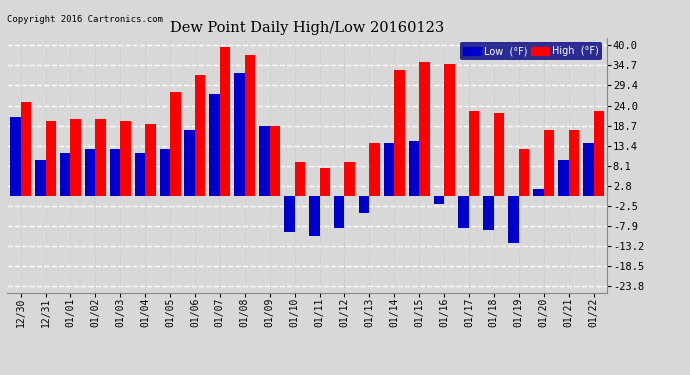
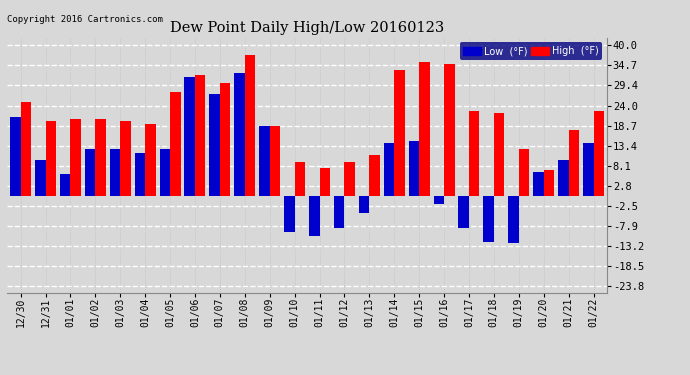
Low (°F)/01/01: 11.5 -> 6.0
Low (°F)/01/06: 17.5 -> 31.5
High (°F)/01/07: 39.5 -> 30.0
High (°F)/01/13: 14.0 -> 11.0
Low (°F)/01/18: -9.0 -> -12.0
Low (°F)/01/20: 2.0 -> 6.5
High (°F)/01/20: 17.5 -> 7.0
